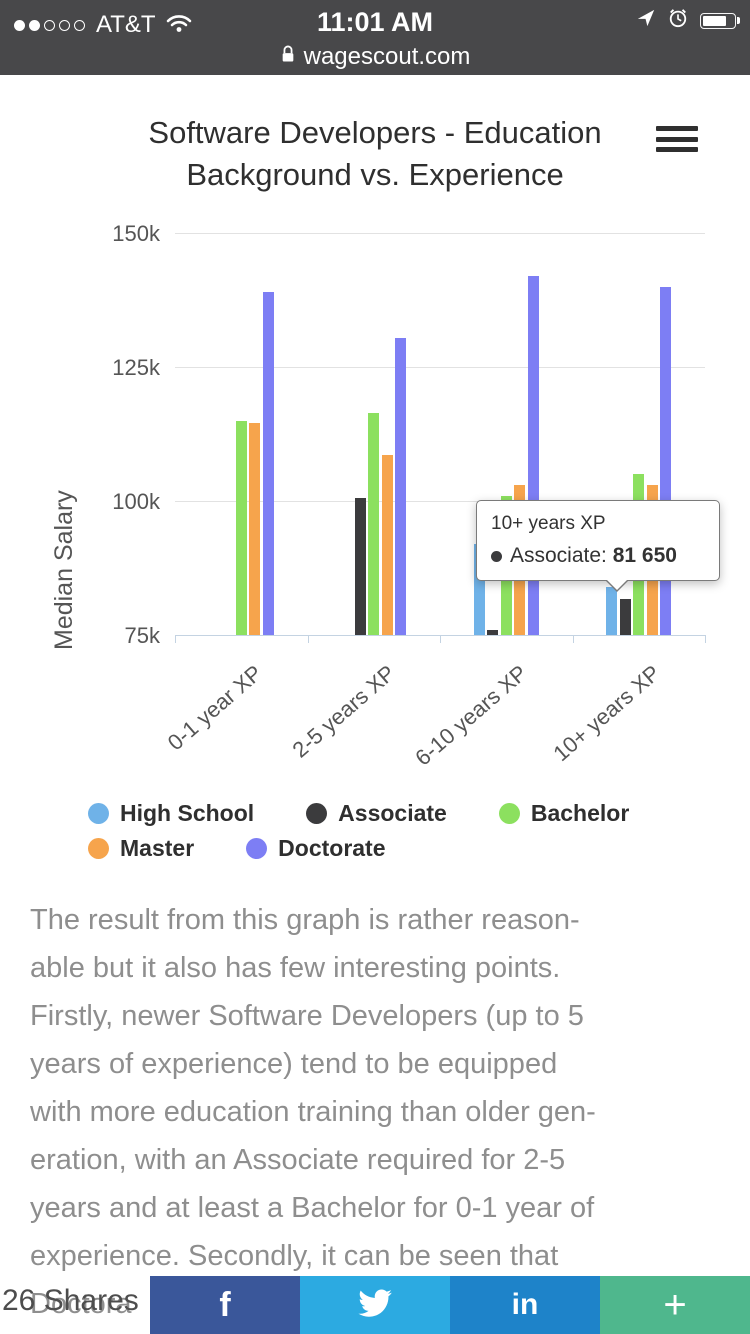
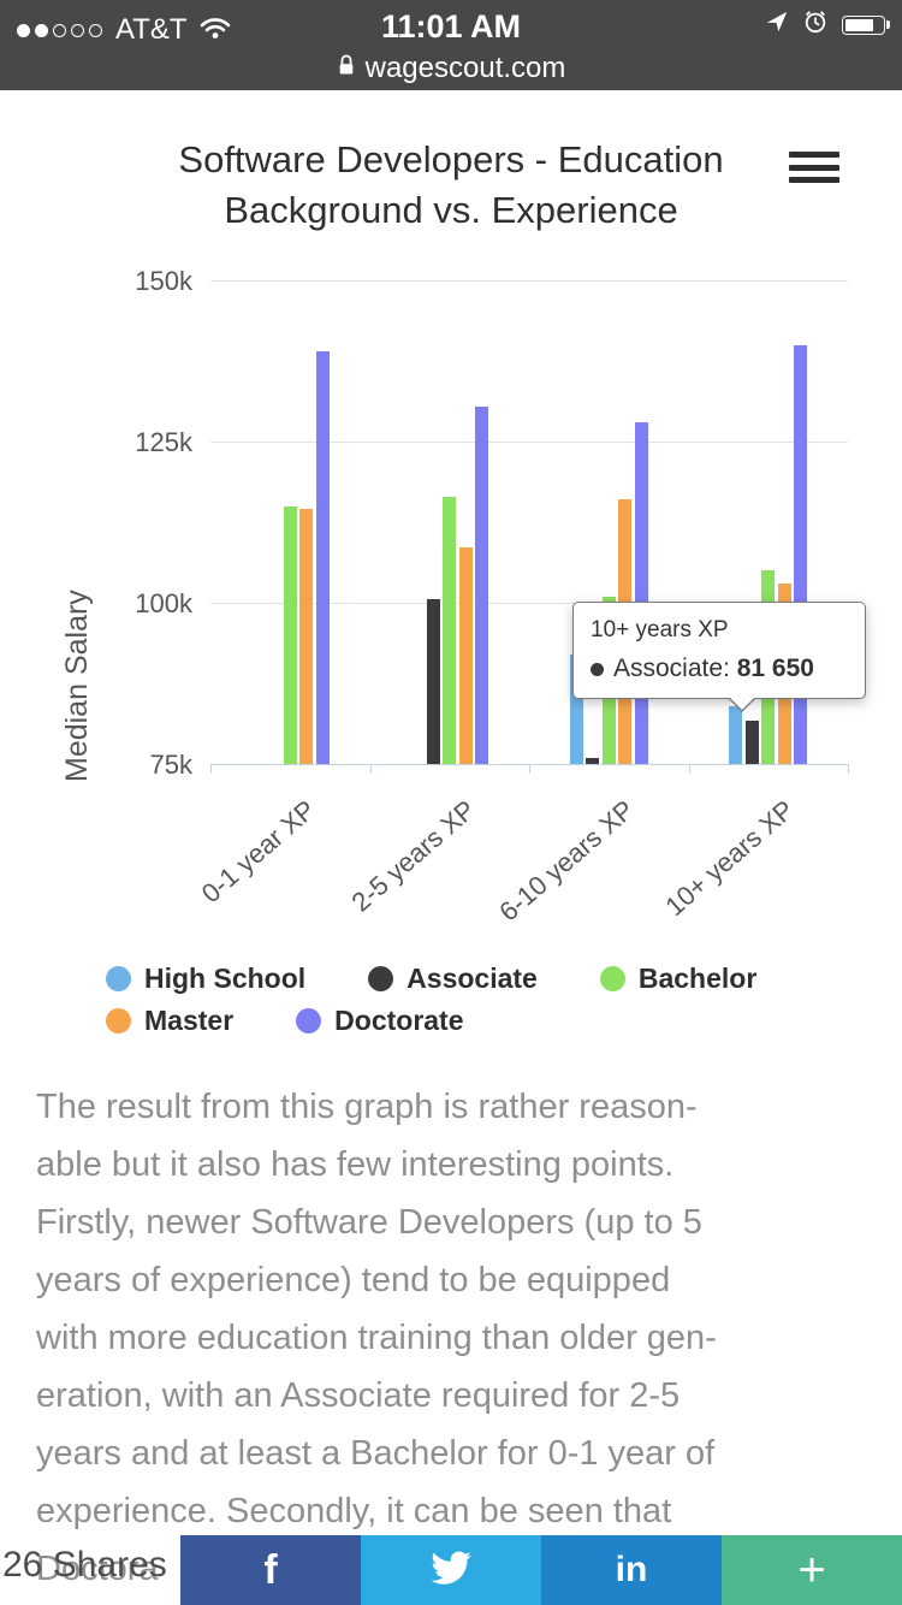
Master/6-10 years XP: 103k -> 116k
Doctorate/6-10 years XP: 142k -> 128k
